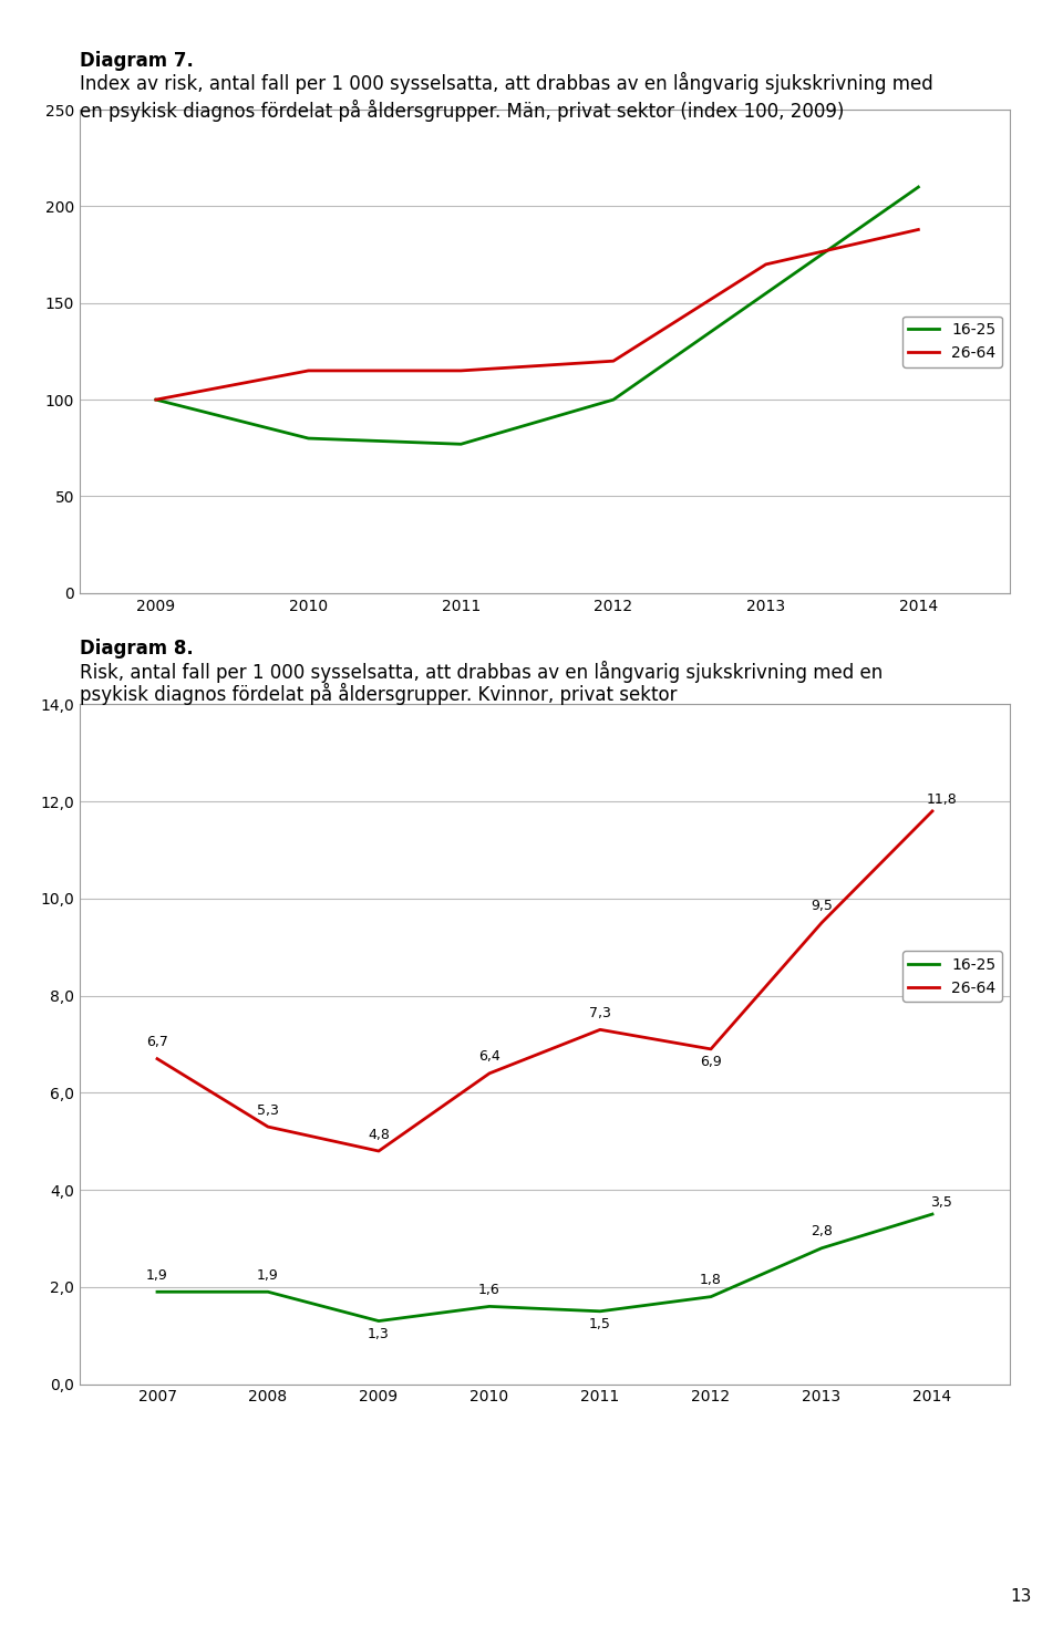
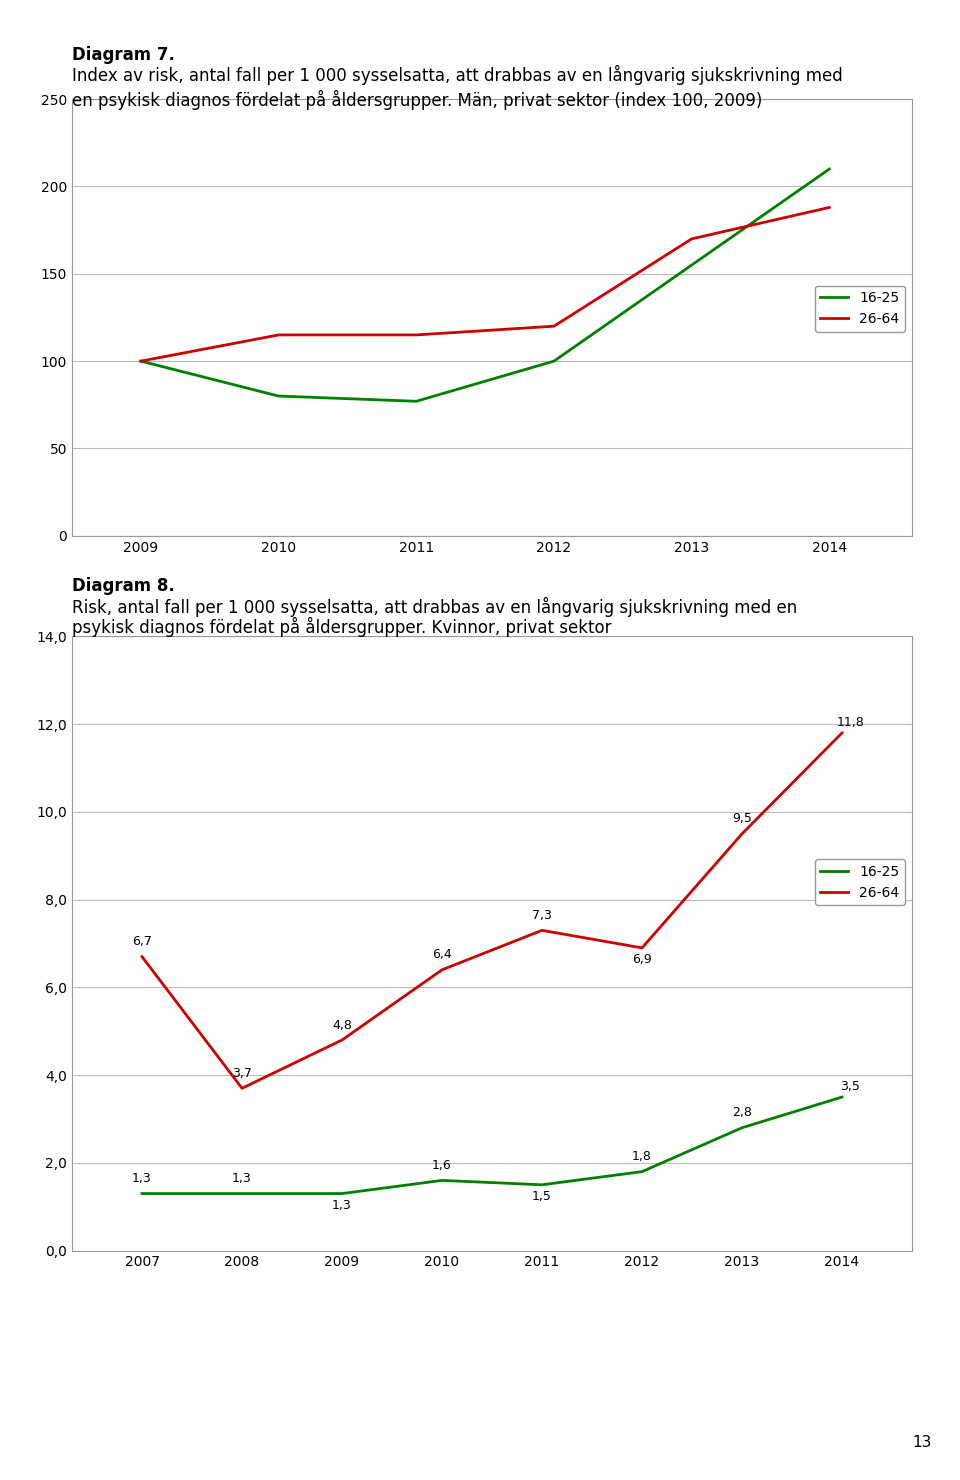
16-25/2007: 1,9 -> 1,3
16-25/2008: 1,9 -> 1,3
26-64/2008: 5,3 -> 3,7
